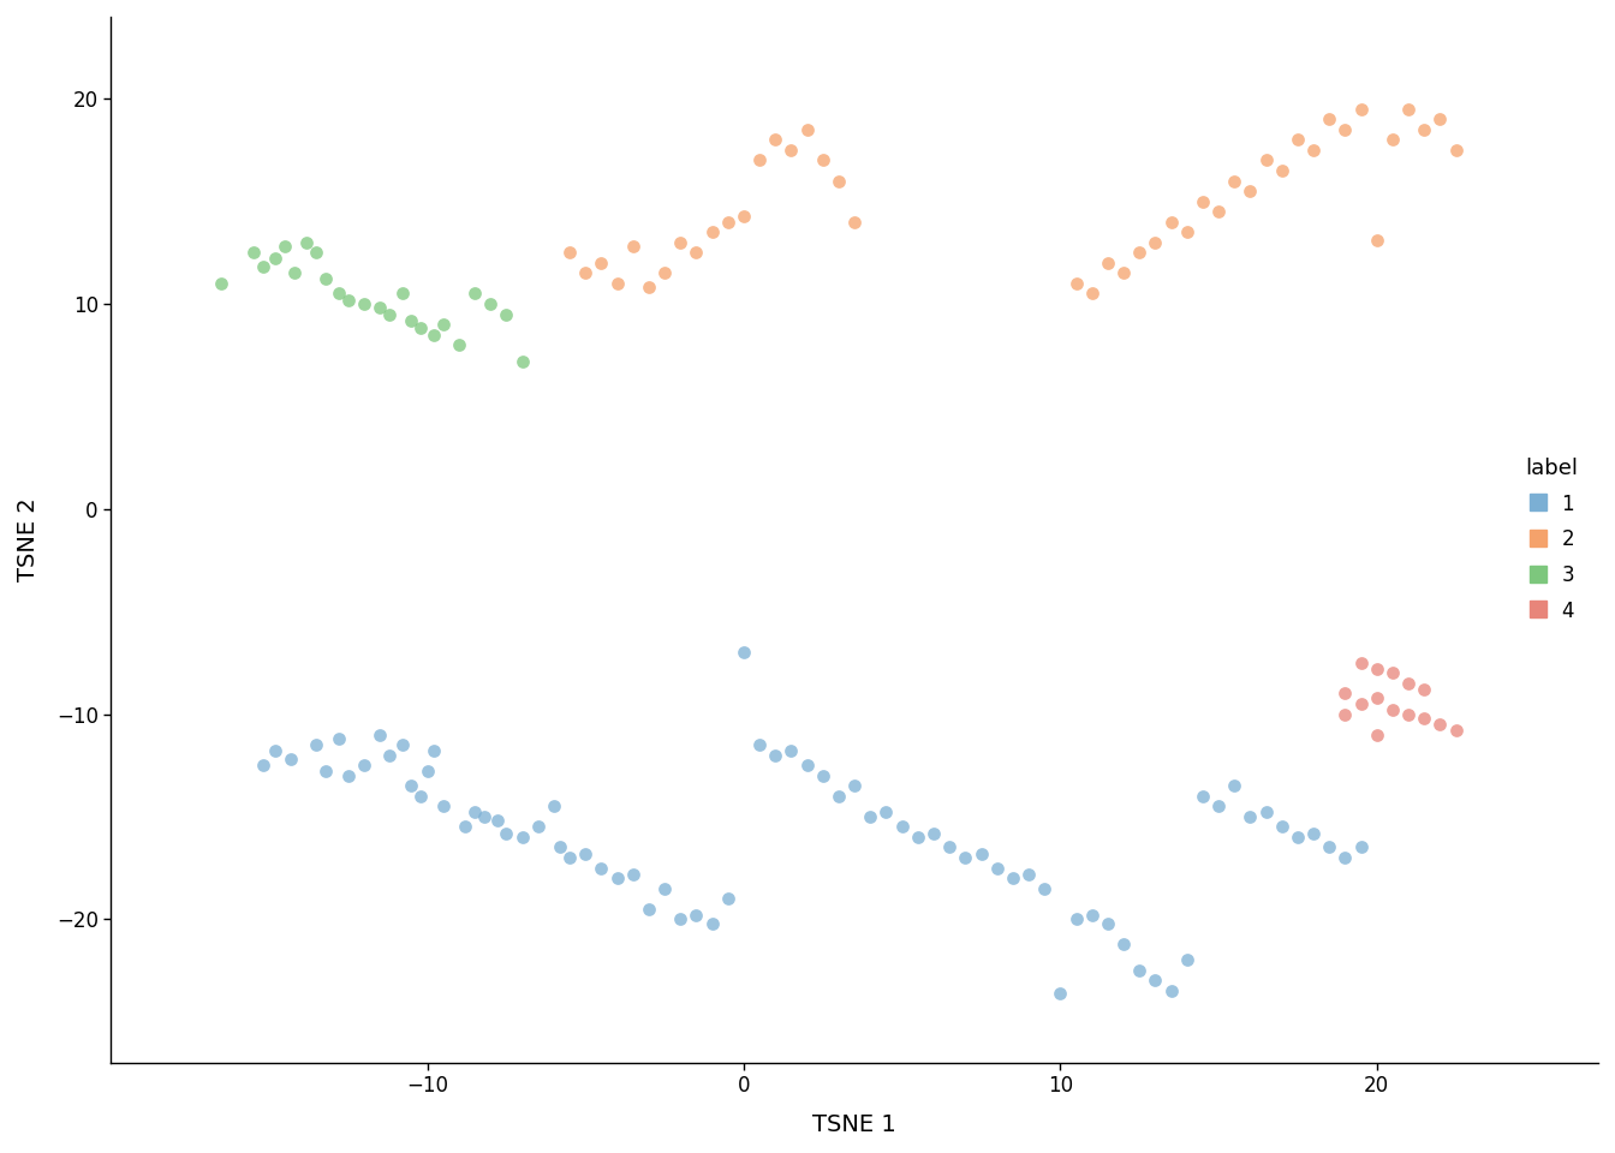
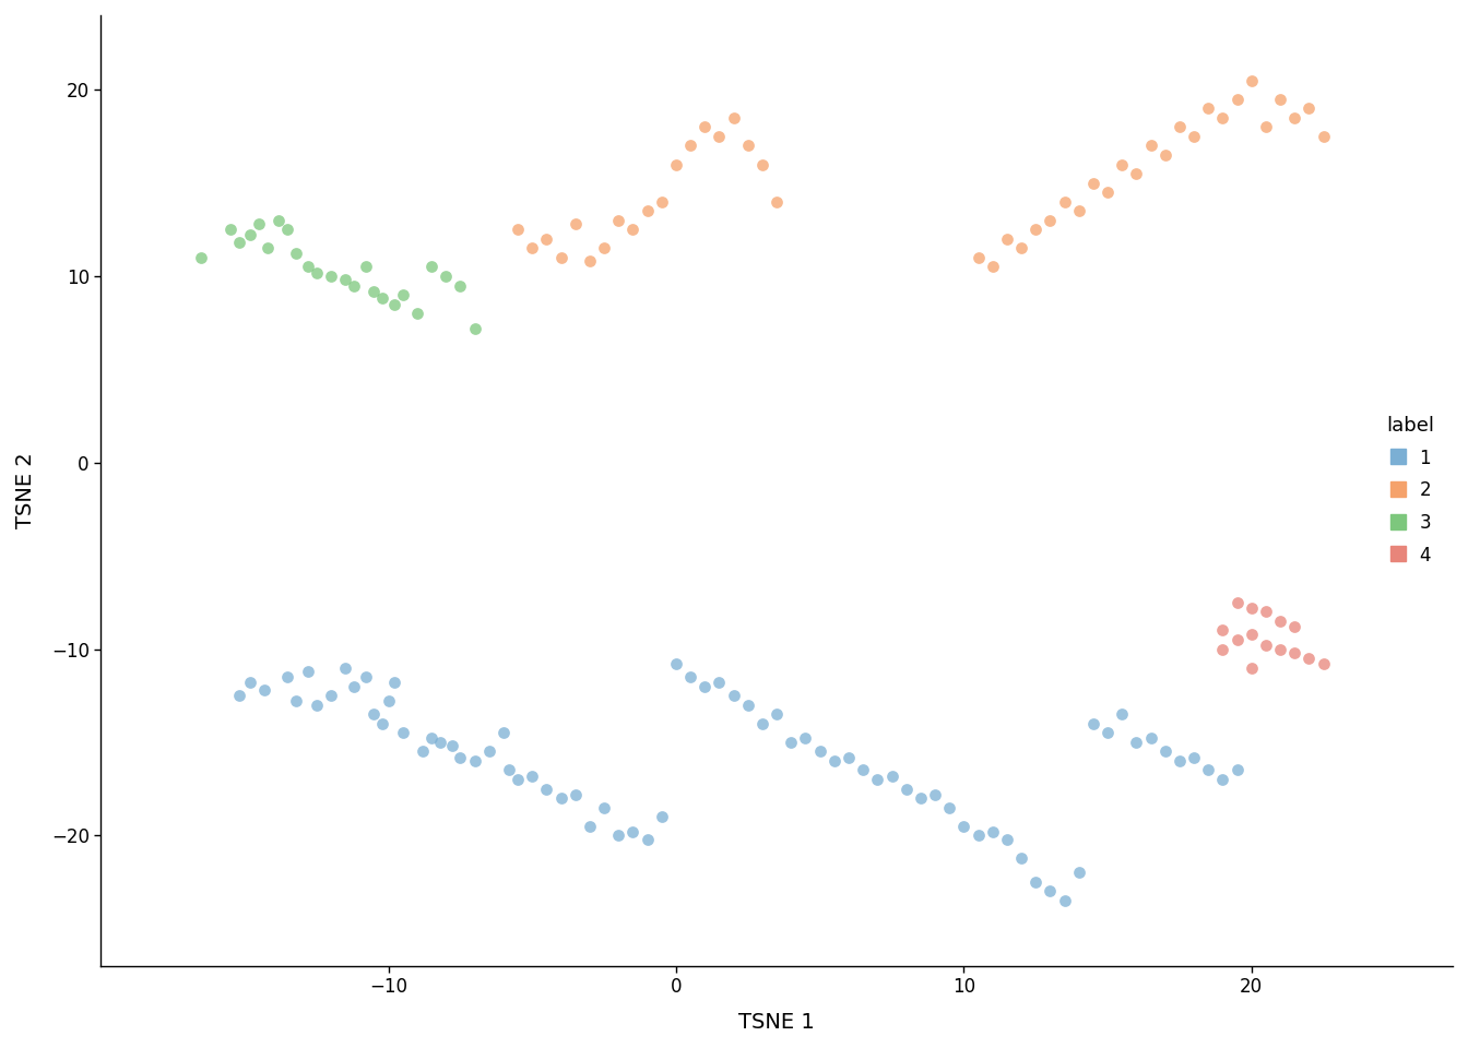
1/0: -7.0 -> -10.8
2/0: 14.3 -> 16.0
1/10: -23.6 -> -19.5
2/20: 13.1 -> 20.5
